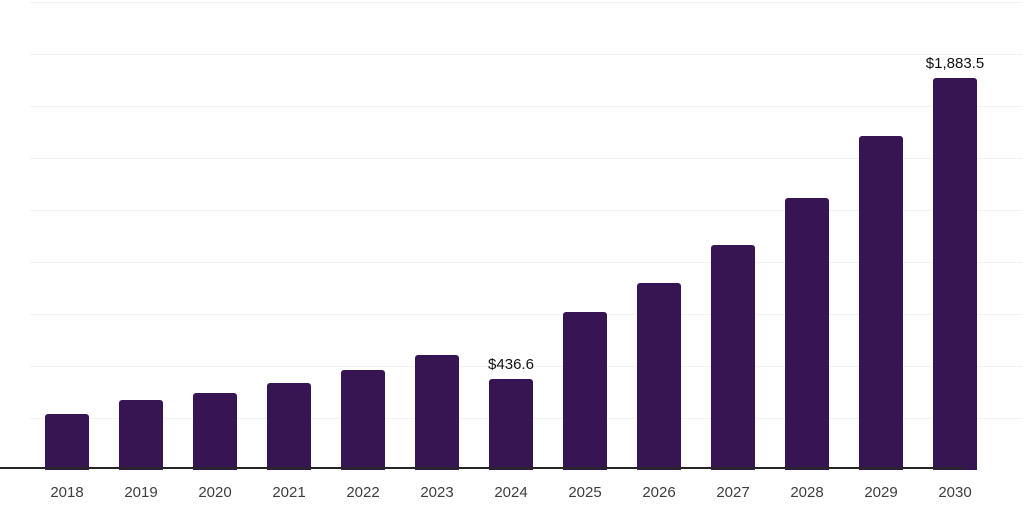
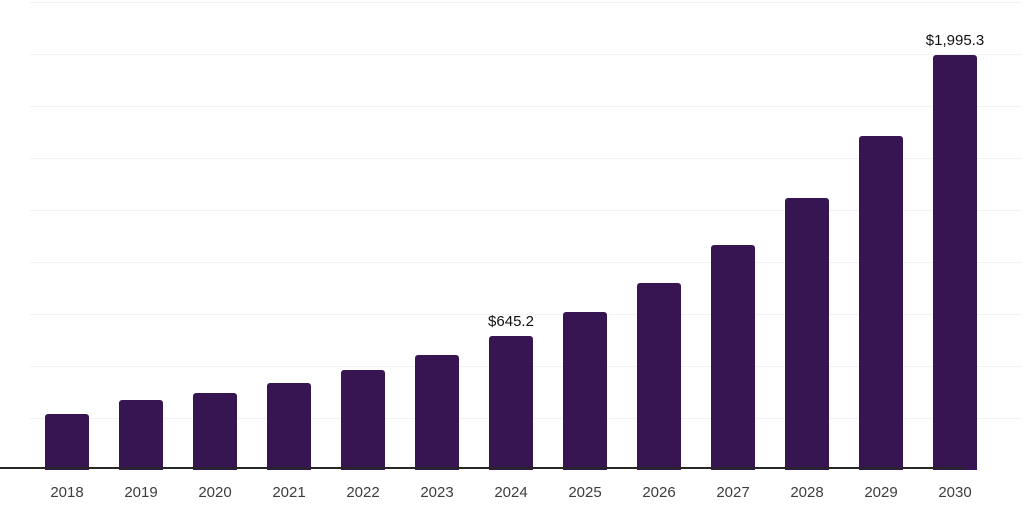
2024: $436.6 -> $645.2
2030: $1,883.5 -> $1,995.3
